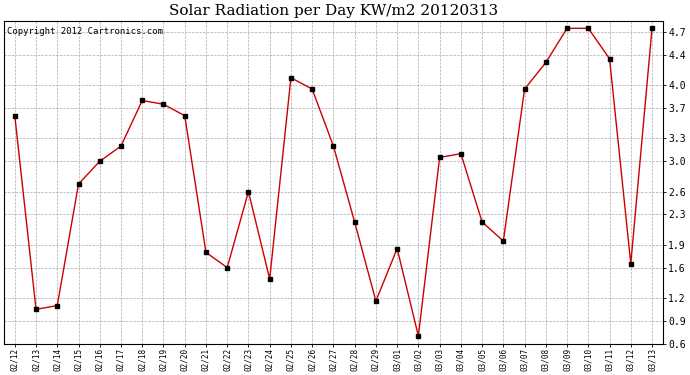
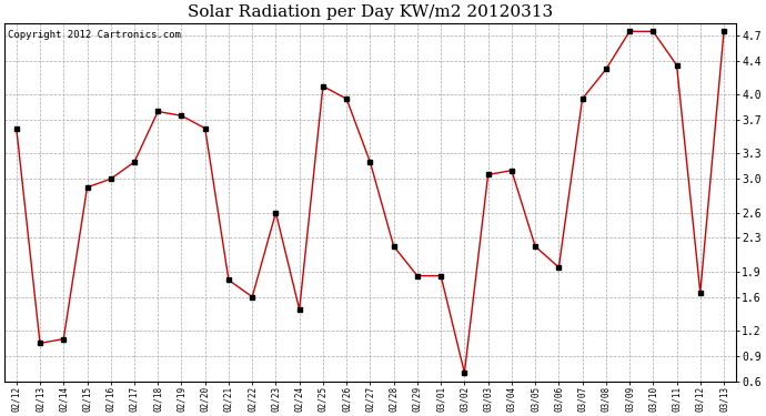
02/15: 2.70 -> 2.90
02/29: 1.16 -> 1.85
